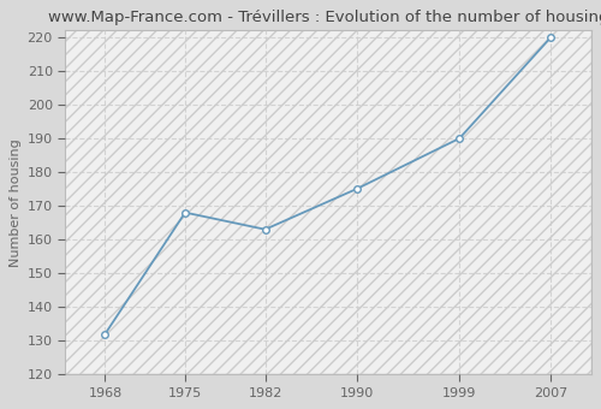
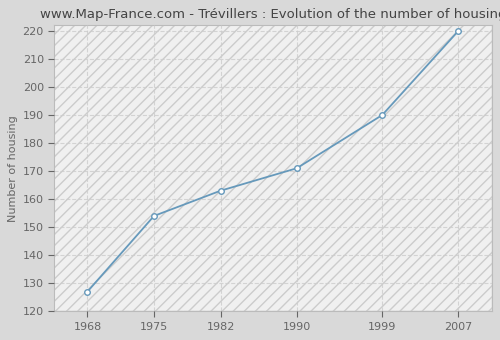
1968: 132 -> 127
1975: 168 -> 154
1990: 175 -> 171
